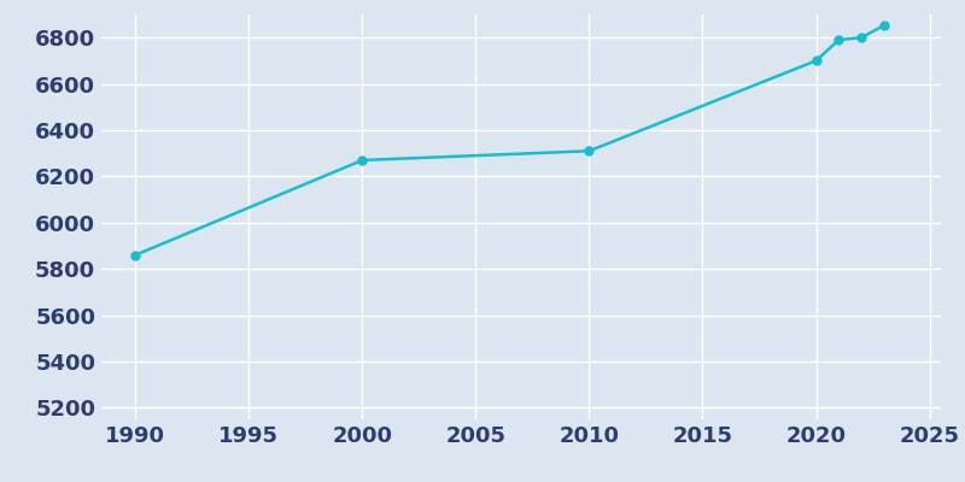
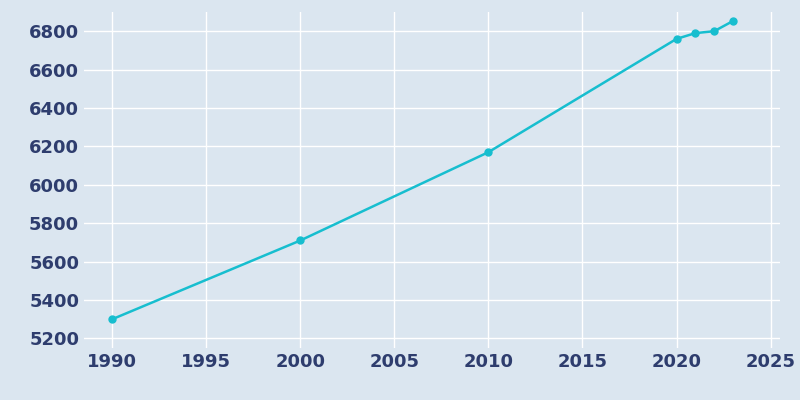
1990: 5860 -> 5300
2000: 6270 -> 5710
2010: 6310 -> 6170
2020: 6700 -> 6760
